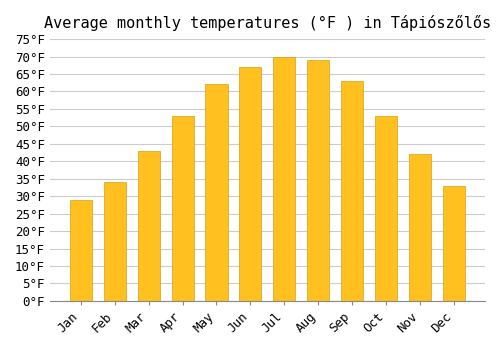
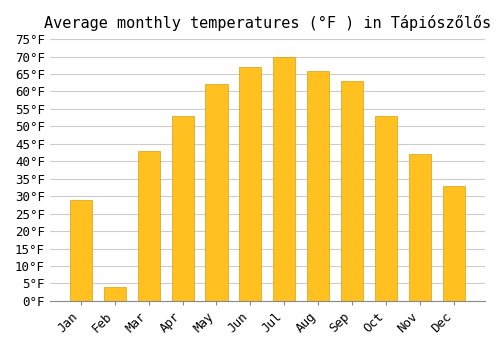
Feb: 34°F -> 4°F
Aug: 69°F -> 66°F
